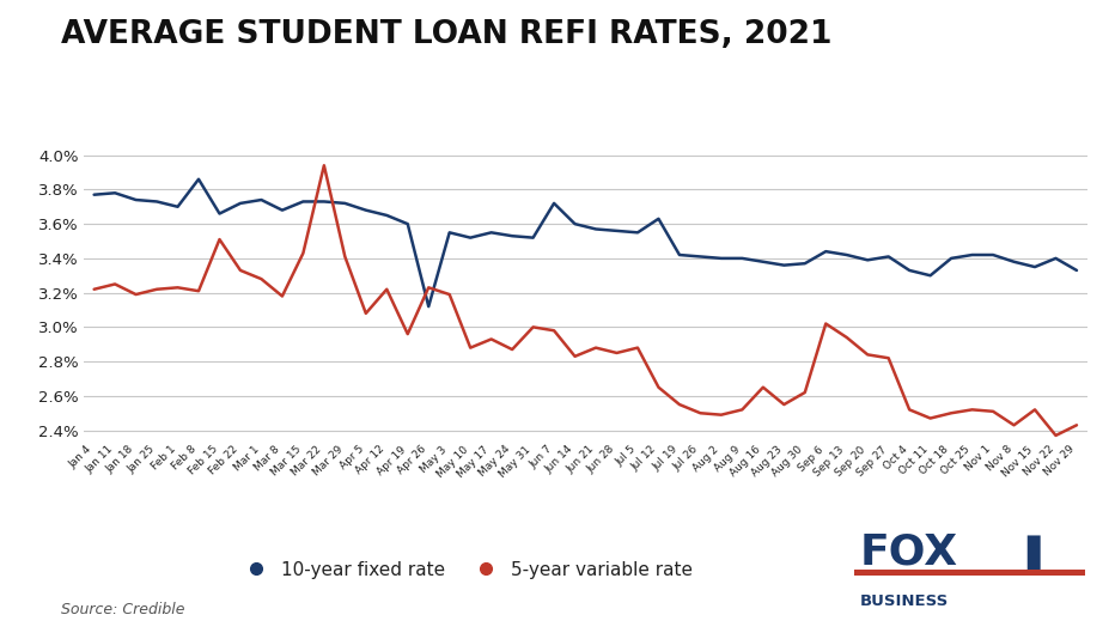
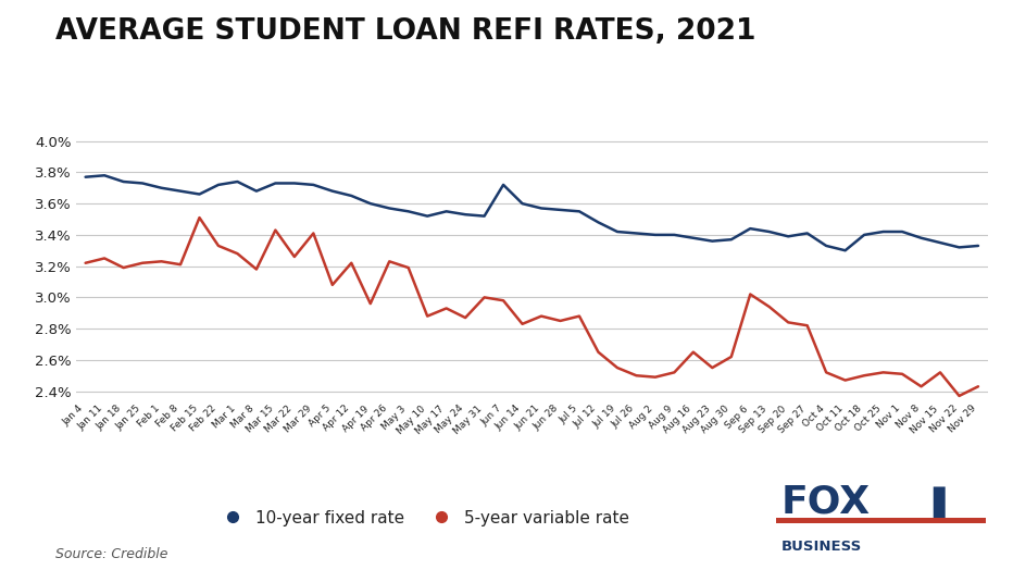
10-year fixed rate/Feb 8: 3.86% -> 3.68%
5-year variable rate/Mar 22: 3.94% -> 3.26%
10-year fixed rate/Apr 26: 3.12% -> 3.57%
10-year fixed rate/Jul 12: 3.63% -> 3.48%
10-year fixed rate/Nov 22: 3.40% -> 3.32%
